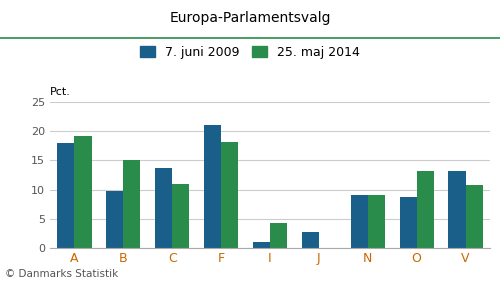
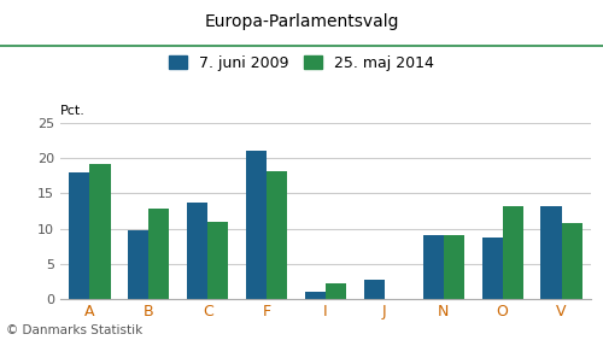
25. maj 2014/B: 15.1 -> 12.8
25. maj 2014/I: 4.3 -> 2.2
